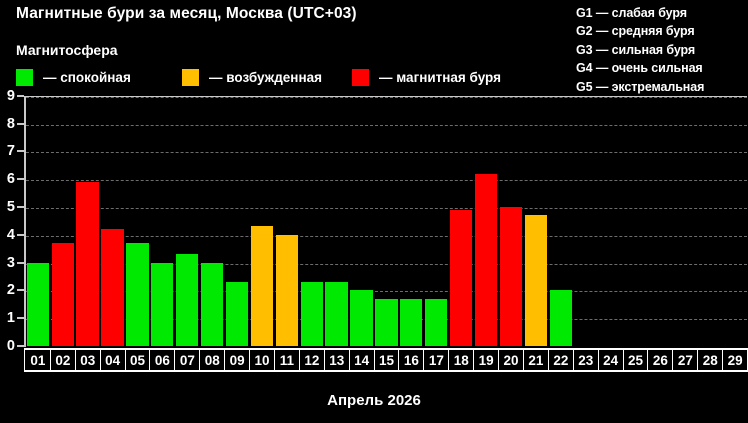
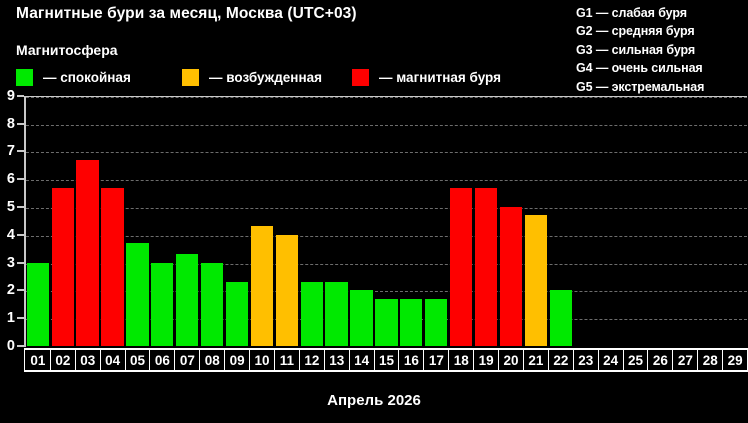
02: 3.7 -> 5.7
03: 5.9 -> 6.7
04: 4.2 -> 5.7
18: 4.9 -> 5.7
19: 6.2 -> 5.7
